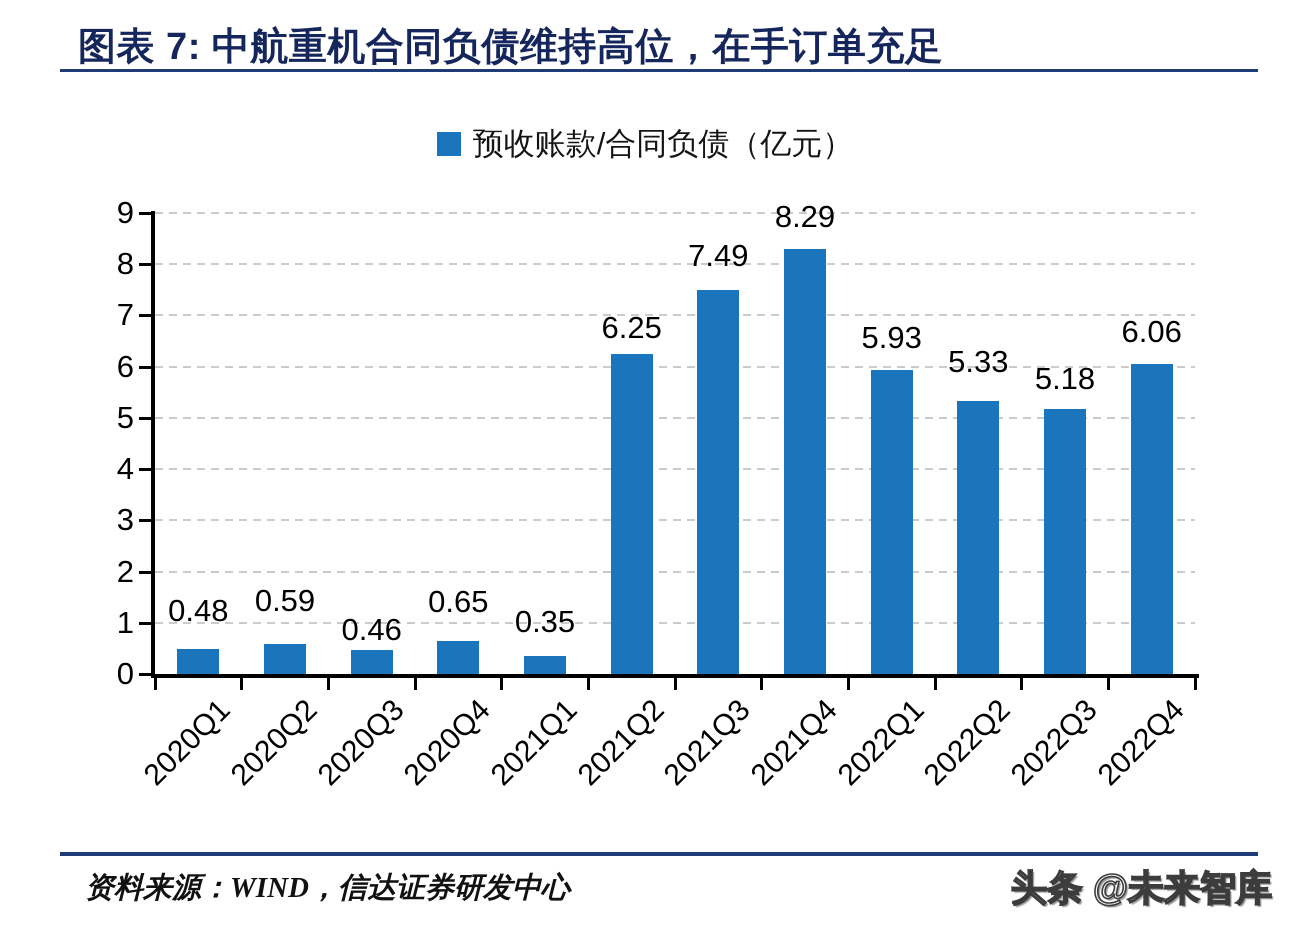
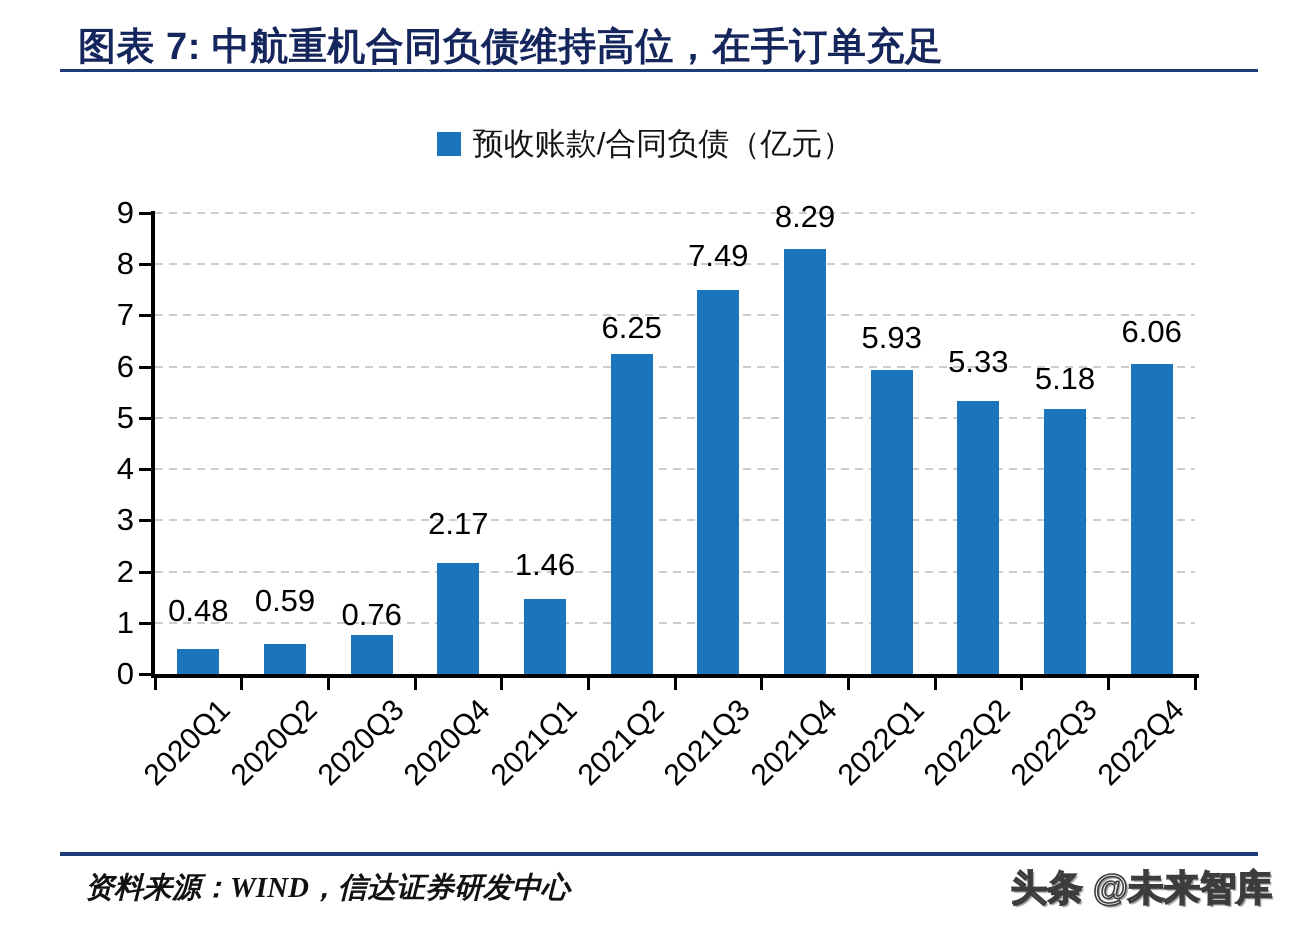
2020Q3: 0.46 -> 0.76
2020Q4: 0.65 -> 2.17
2021Q1: 0.35 -> 1.46
